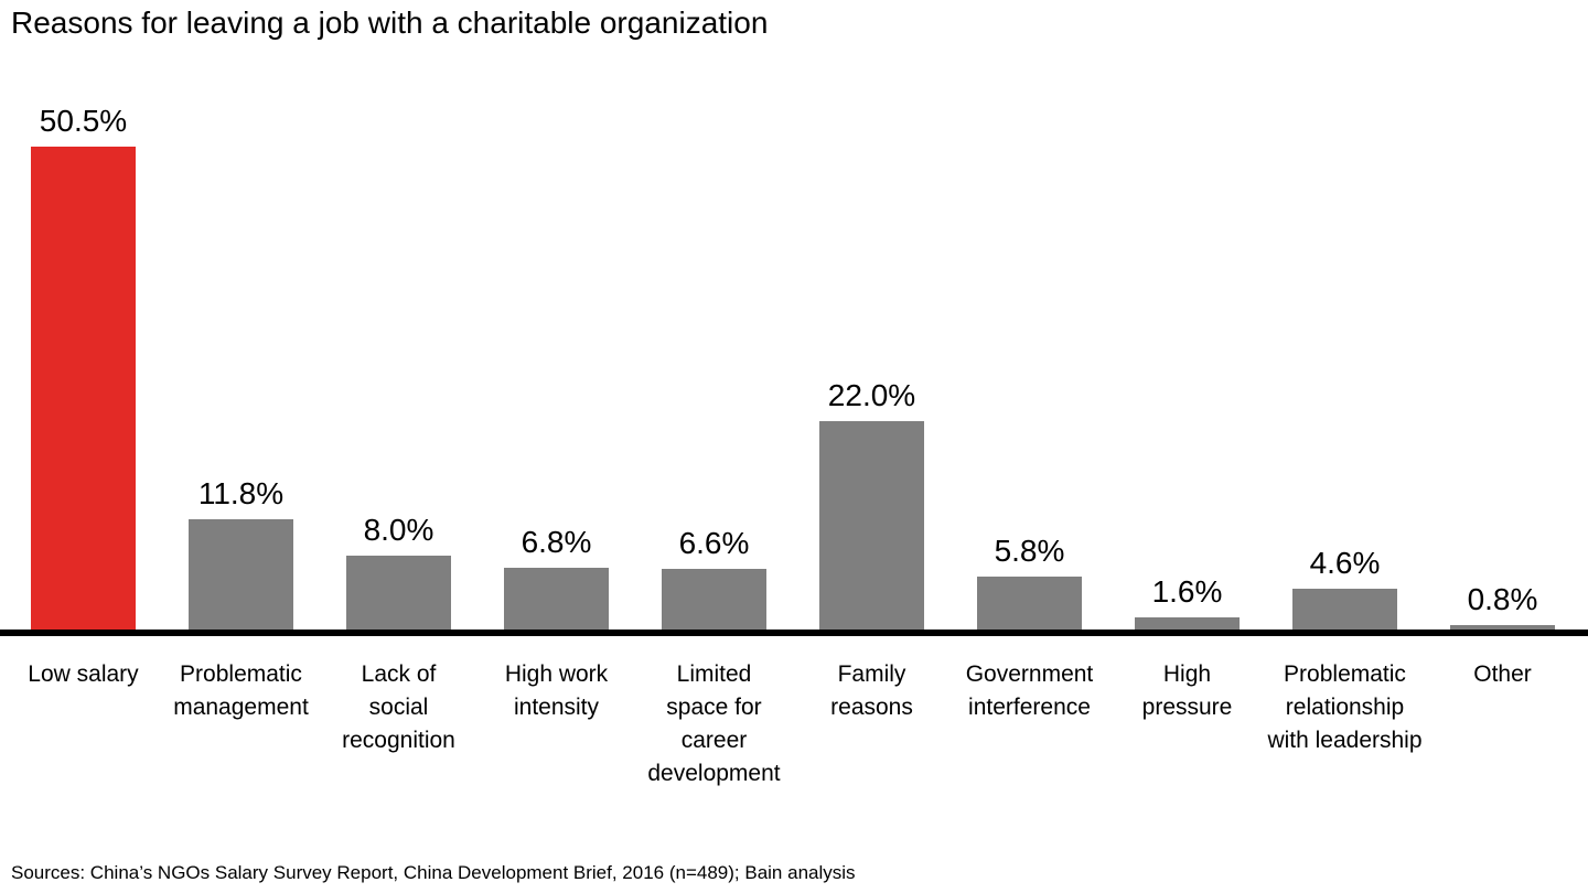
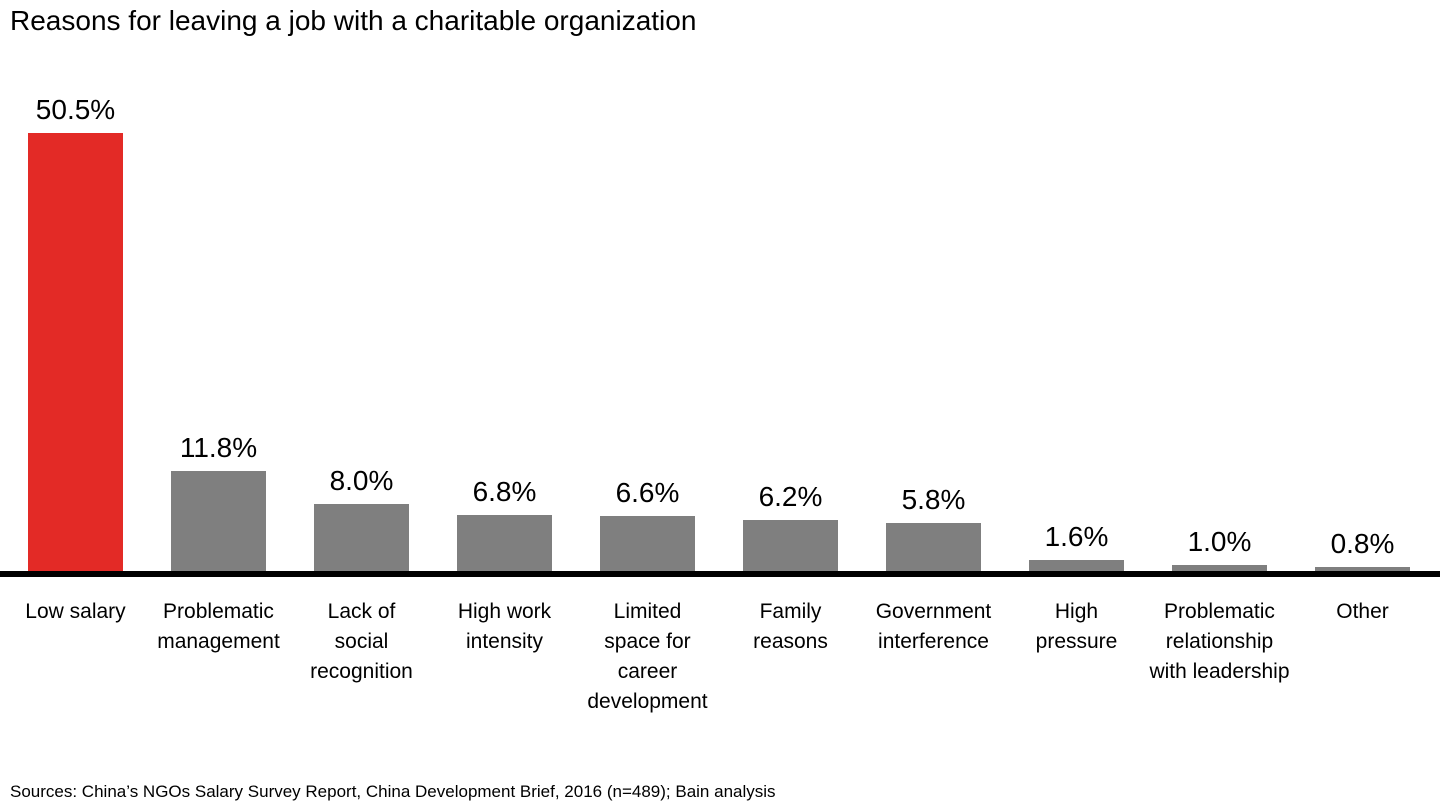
Family reasons: 22.0% -> 6.2%
Problematic relationship with leadership: 4.6% -> 1.0%
